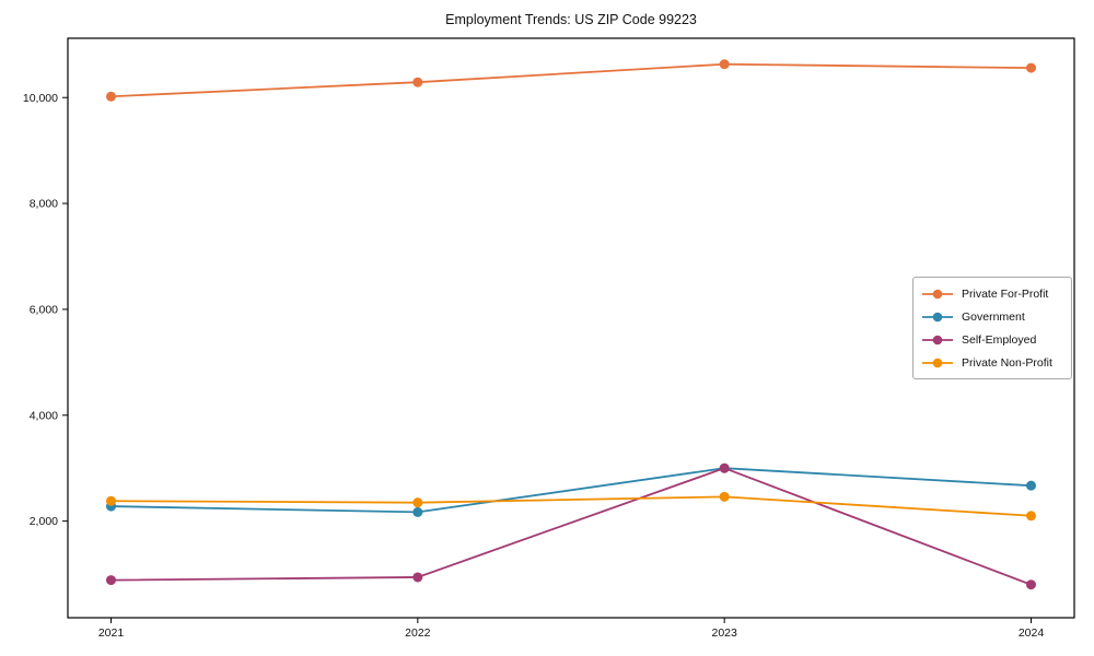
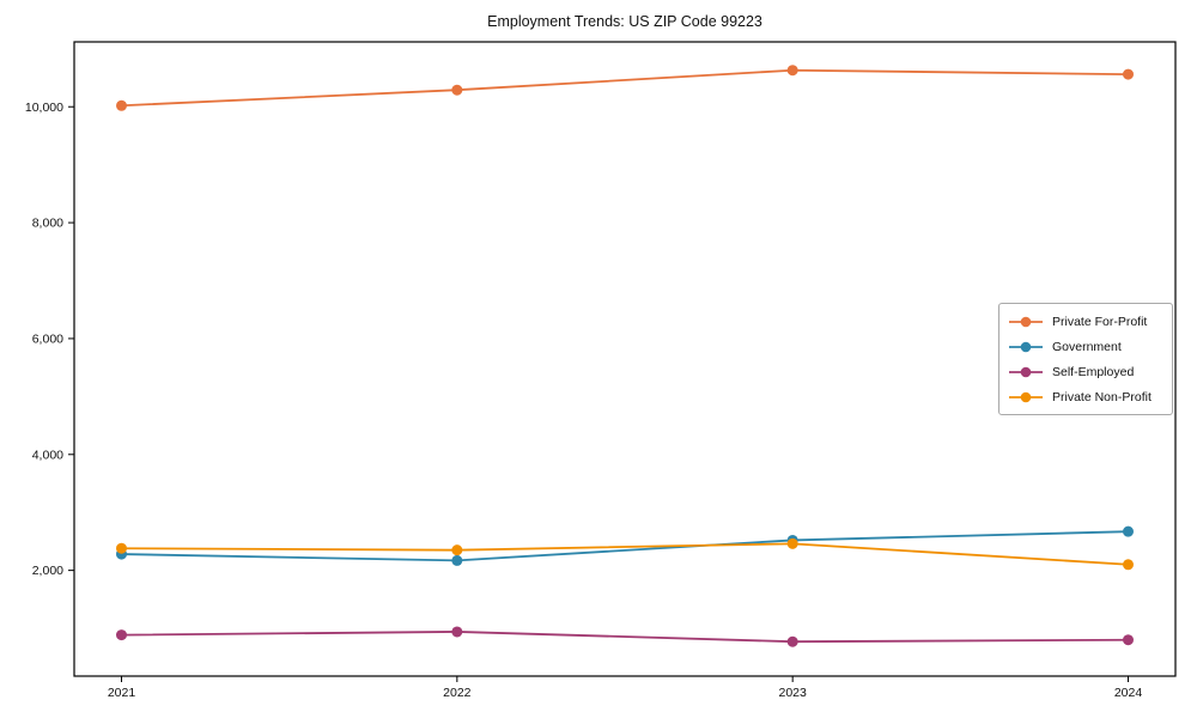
Government/2023: 3000 -> 2500
Self-Employed/2023: 3000 -> 800
